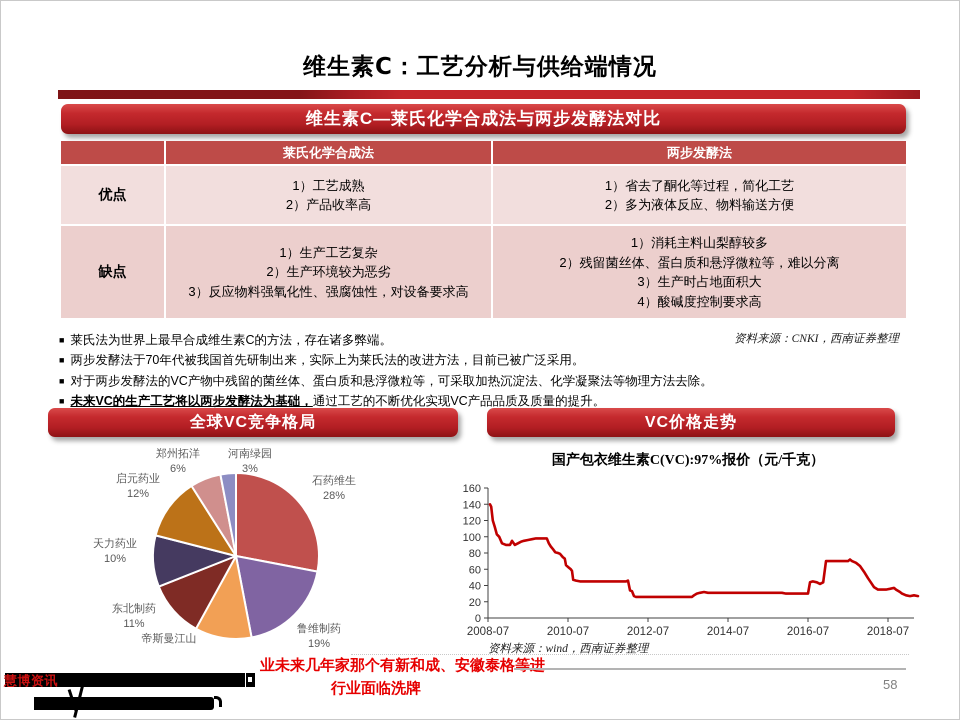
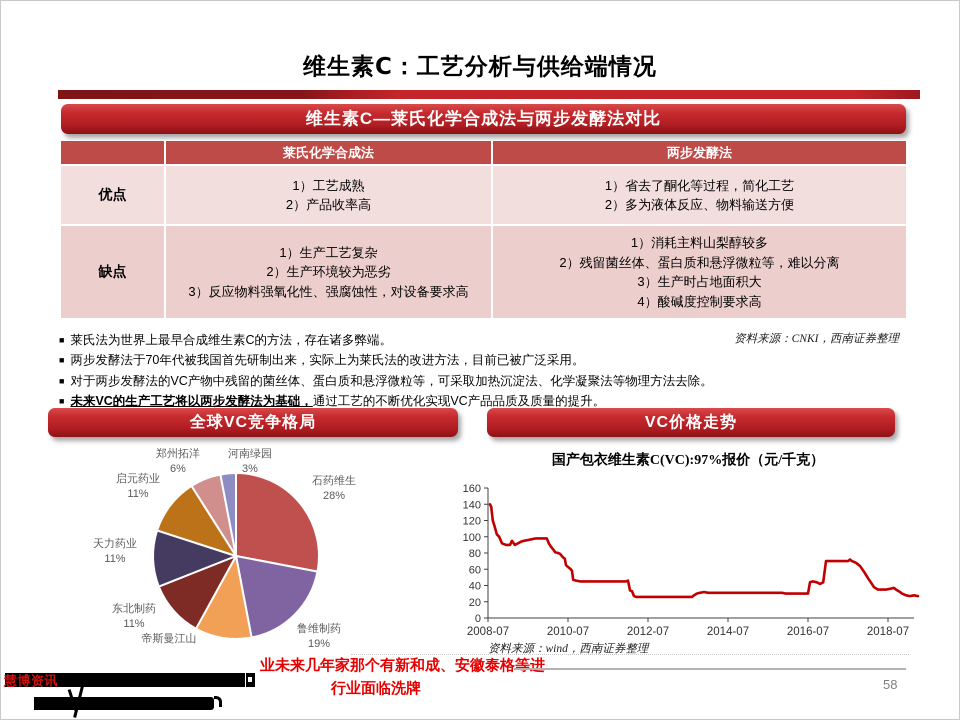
全球VC竞争格局/天力药业: 10% -> 11%
全球VC竞争格局/启元药业: 12% -> 11%
